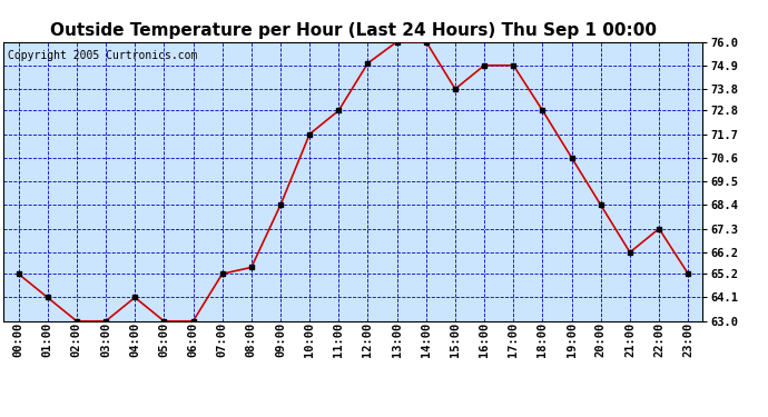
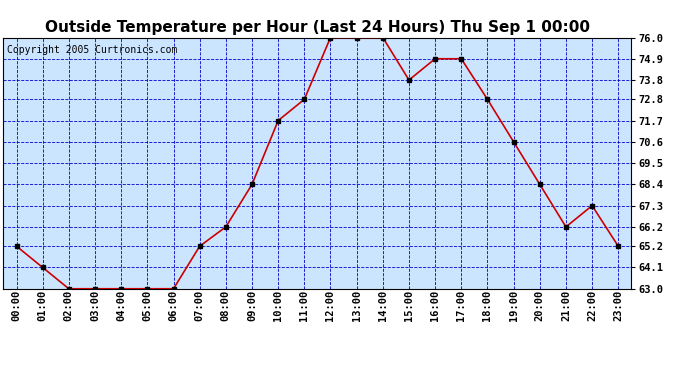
04:00: 64.1 -> 63.0
08:00: 65.5 -> 66.2
12:00: 75.0 -> 76.0
